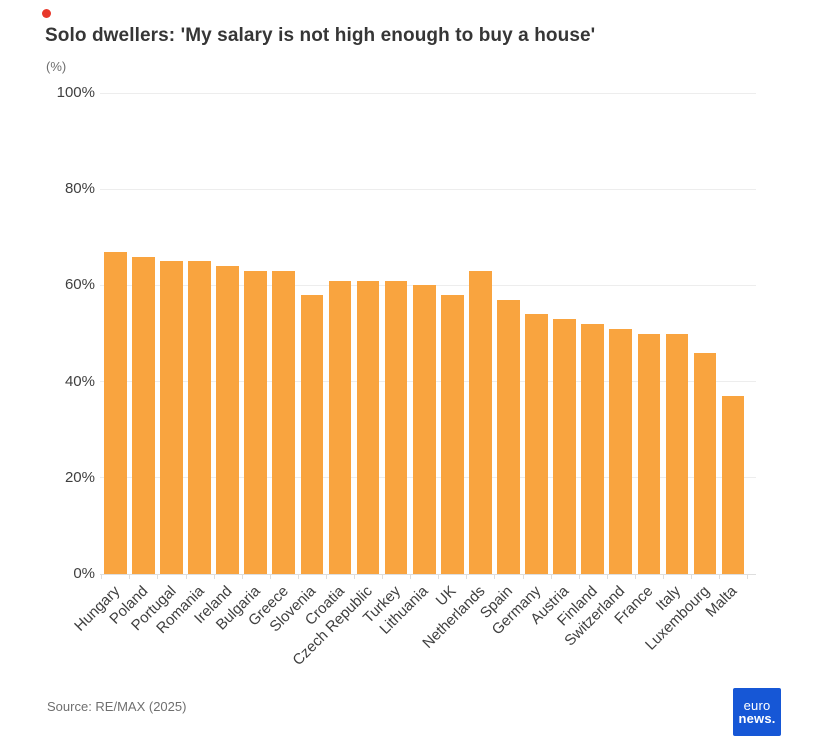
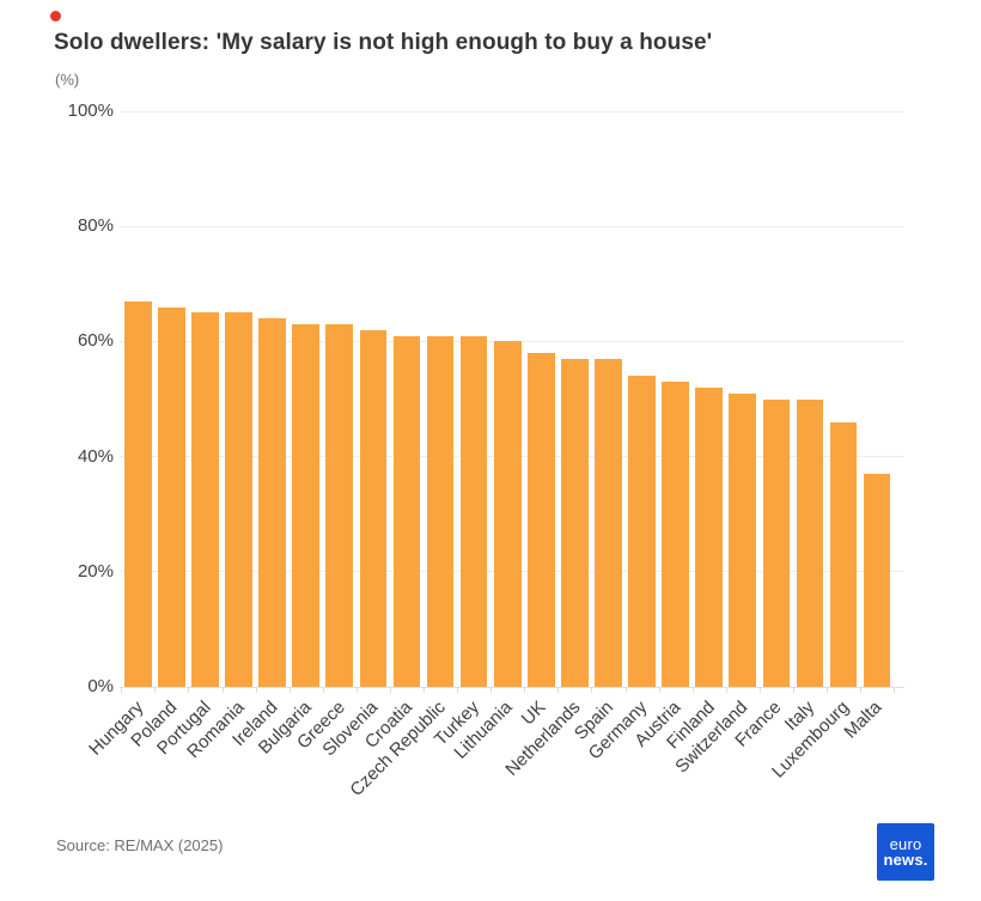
Slovenia: 58% -> 62%
Netherlands: 63% -> 57%
